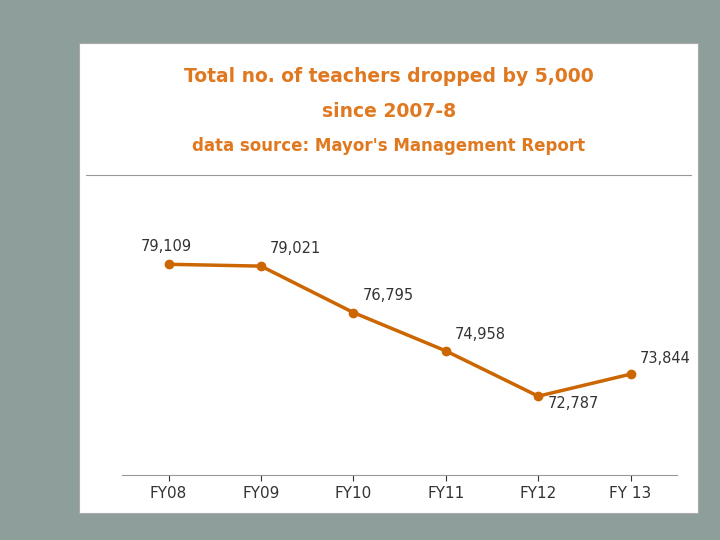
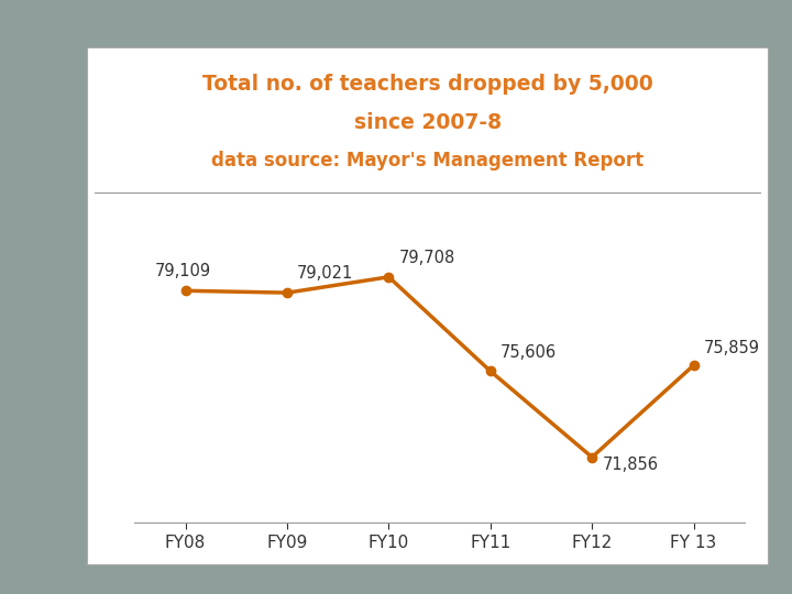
FY10: 76,795 -> 79,708
FY11: 74,958 -> 75,606
FY12: 72,787 -> 71,856
FY 13: 73,844 -> 75,859
